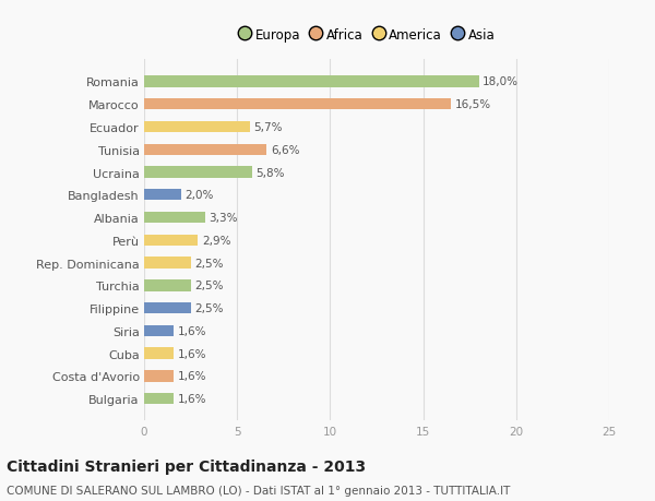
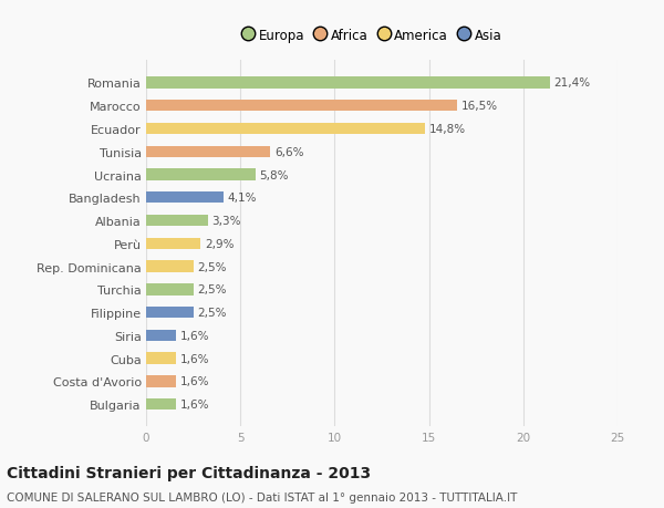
Romania: 18,0% -> 21,4%
Ecuador: 5,7% -> 14,8%
Bangladesh: 2,0% -> 4,1%
